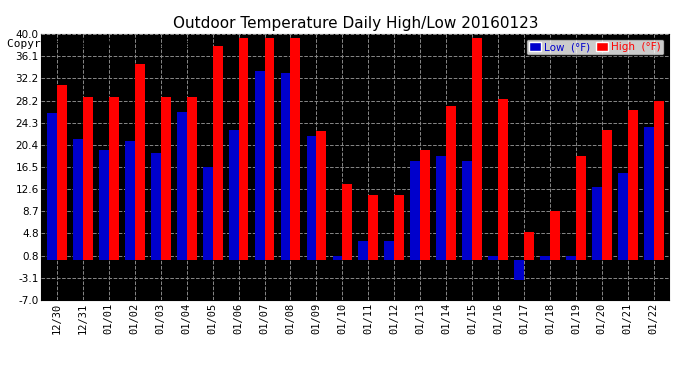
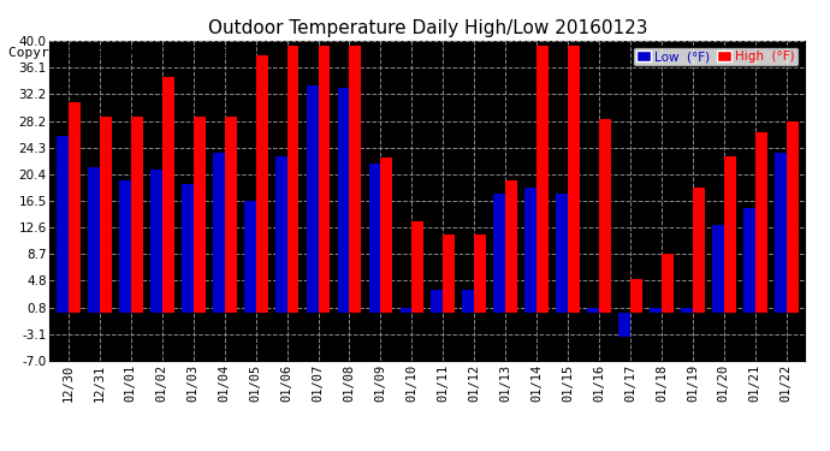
Low (°F)/01/04: 26.2 -> 23.5
High (°F)/01/14: 27.2 -> 39.2
